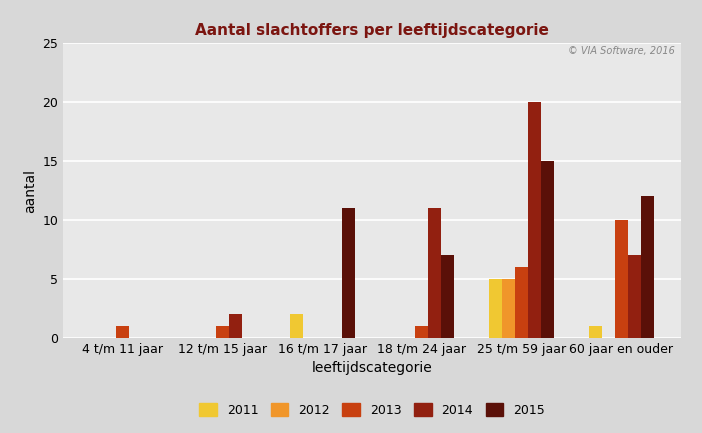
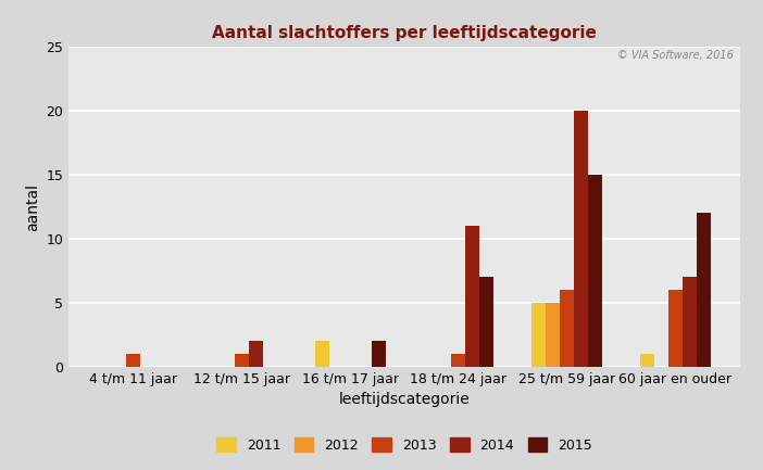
2015/16 t/m 17 jaar: 11 -> 2
2013/60 jaar en ouder: 10 -> 6
